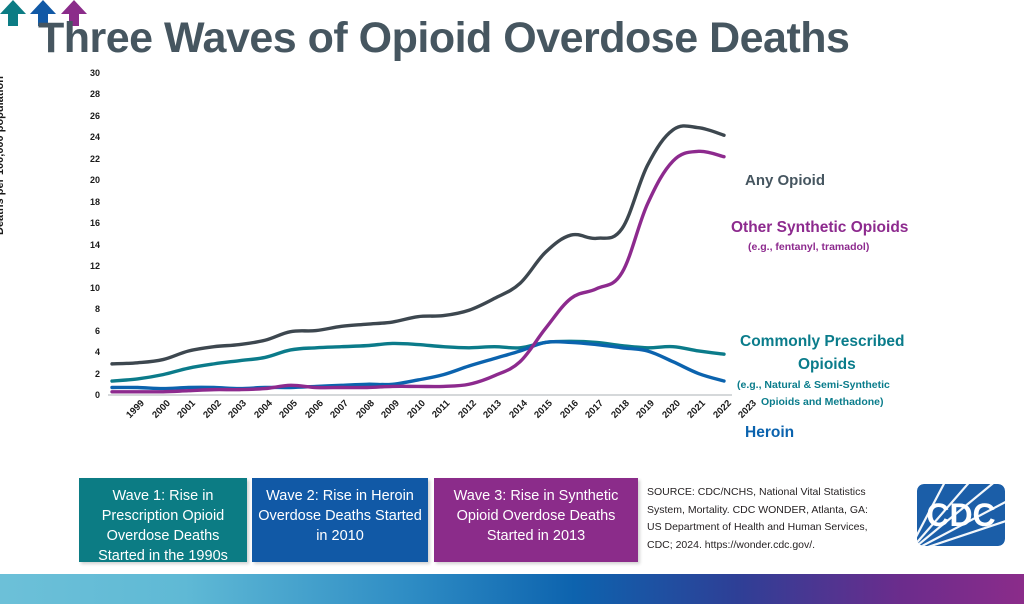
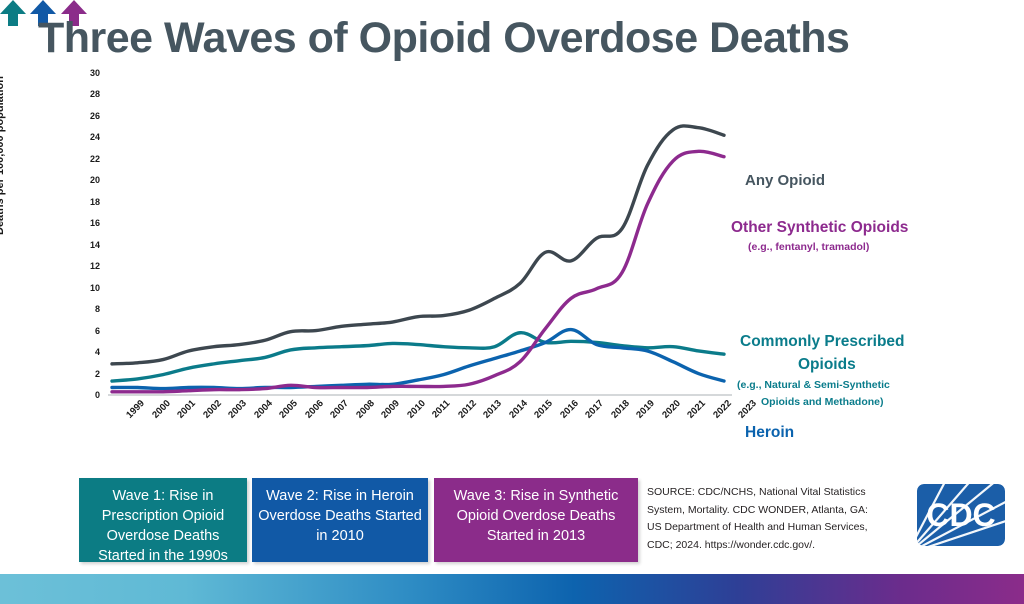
Commonly Prescribed Opioids/2015: 4.4 -> 5.8
Any Opioid/2017: 14.9 -> 12.5
Heroin/2017: 4.9 -> 6.1
